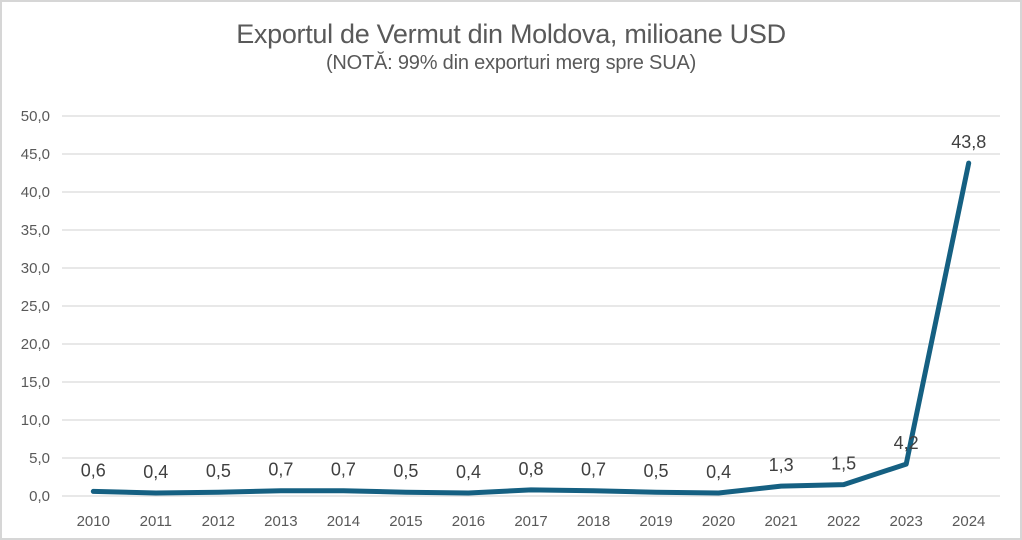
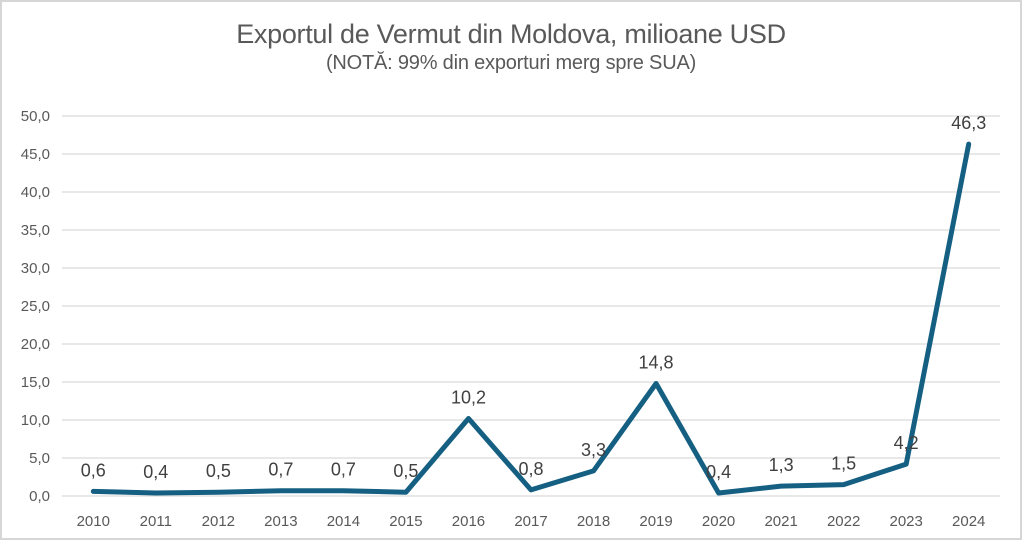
2016: 0,4 -> 10,2
2018: 0,7 -> 3,3
2019: 0,5 -> 14,8
2024: 43,8 -> 46,3
